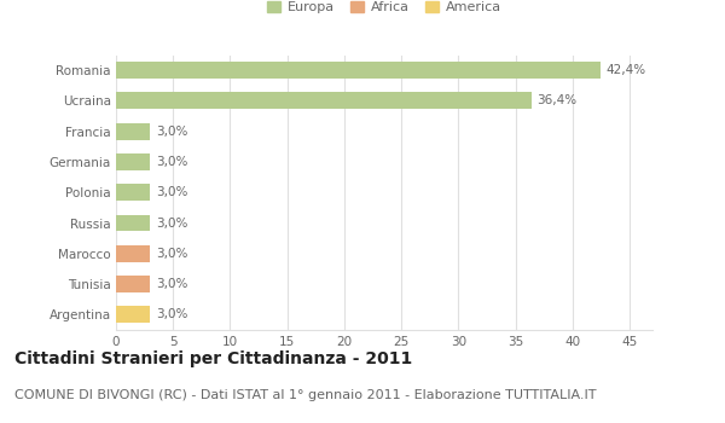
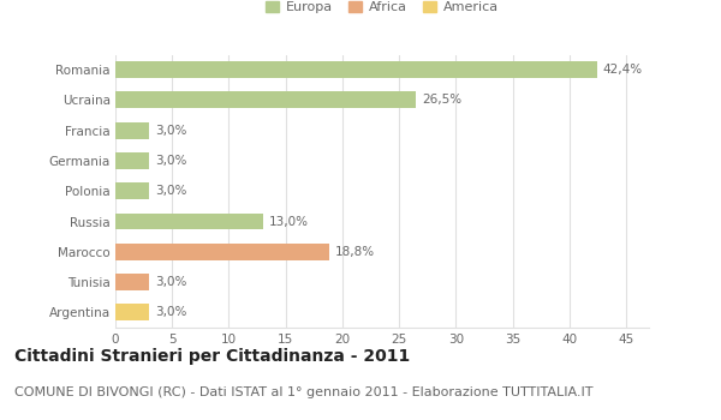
Ucraina: 36,4% -> 26,5%
Russia: 3,0% -> 13,0%
Marocco: 3,0% -> 18,8%
